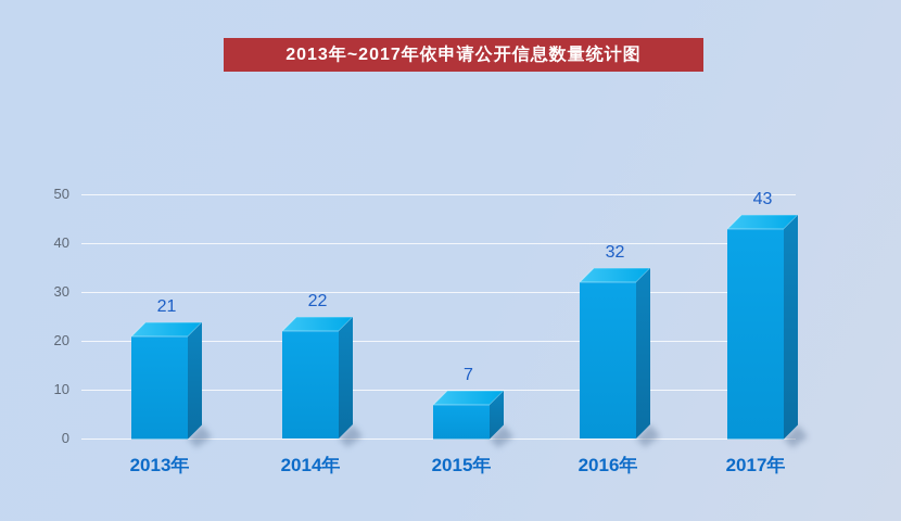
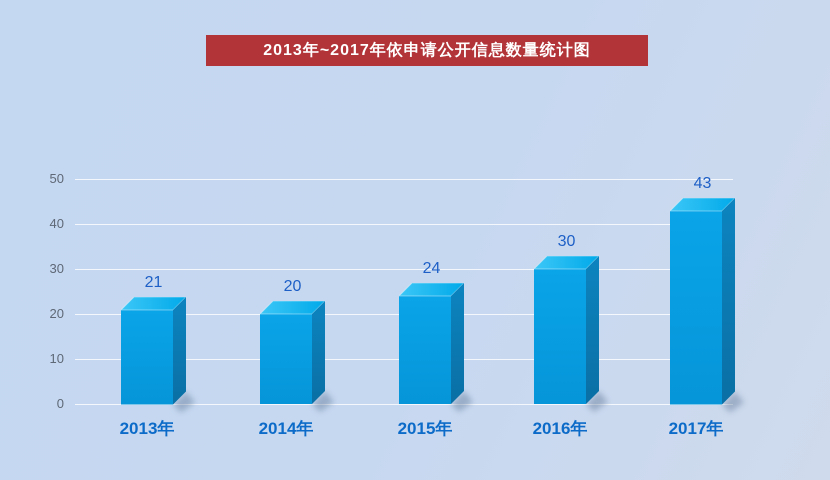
2014年: 22 -> 20
2015年: 7 -> 24
2016年: 32 -> 30
